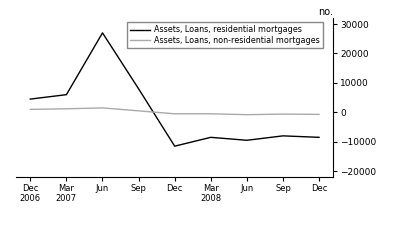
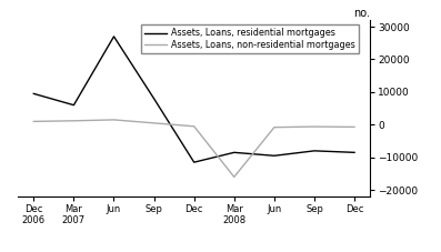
Assets, Loans, residential mortgages/Dec 2006: 4500 -> 9500
Assets, Loans, non-residential mortgages/Mar 2008: -500 -> -16000
